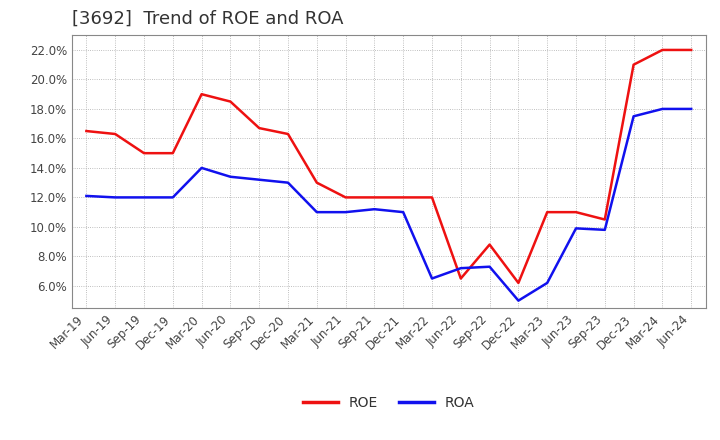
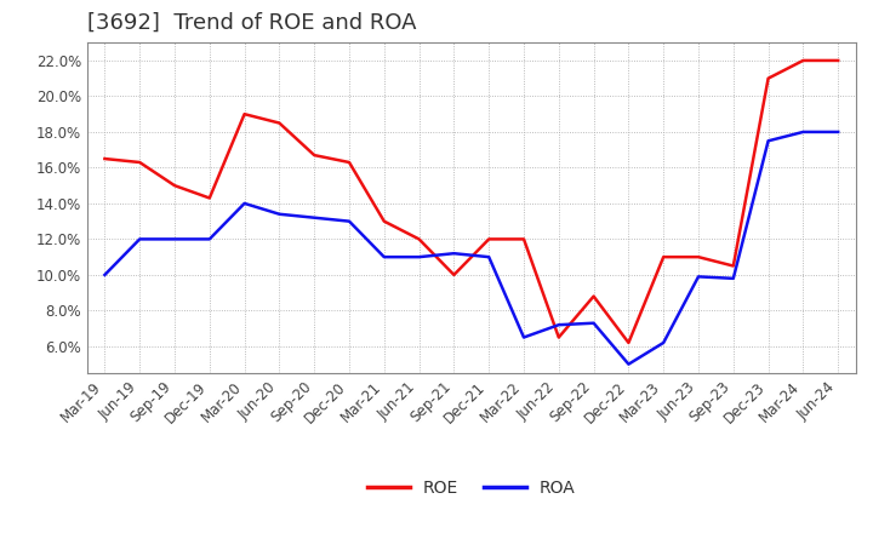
ROA/Mar-19: 12.1% -> 10.0%
ROE/Dec-19: 15.0% -> 14.3%
ROE/Sep-21: 12.0% -> 10.0%
